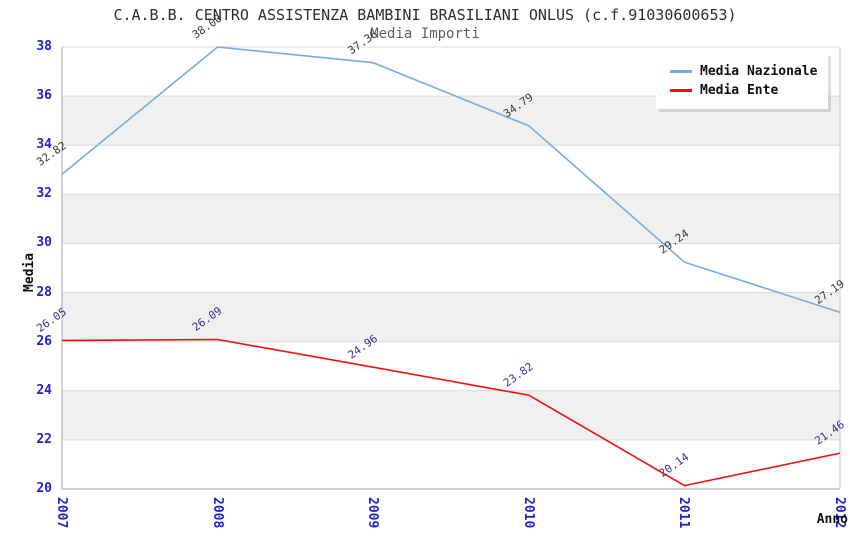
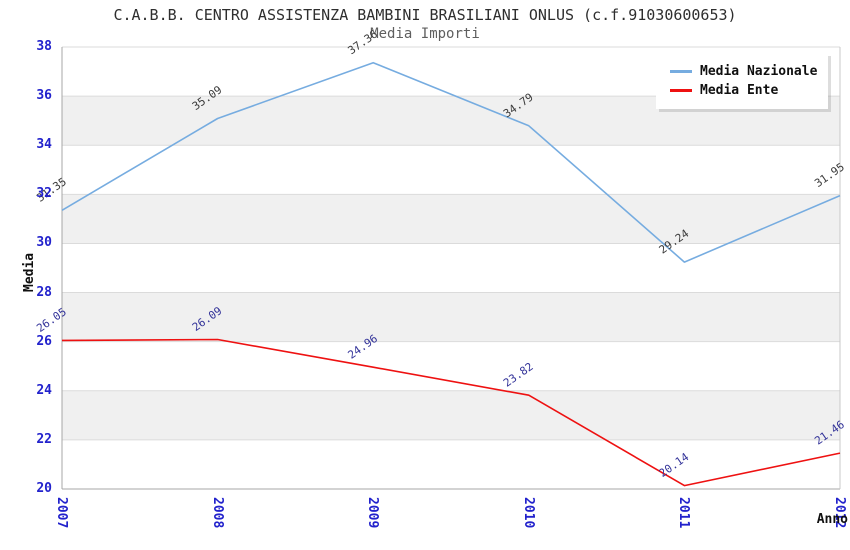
Media Nazionale/2007: 32.82 -> 31.35
Media Nazionale/2008: 38.00 -> 35.09
Media Nazionale/2012: 27.19 -> 31.95
